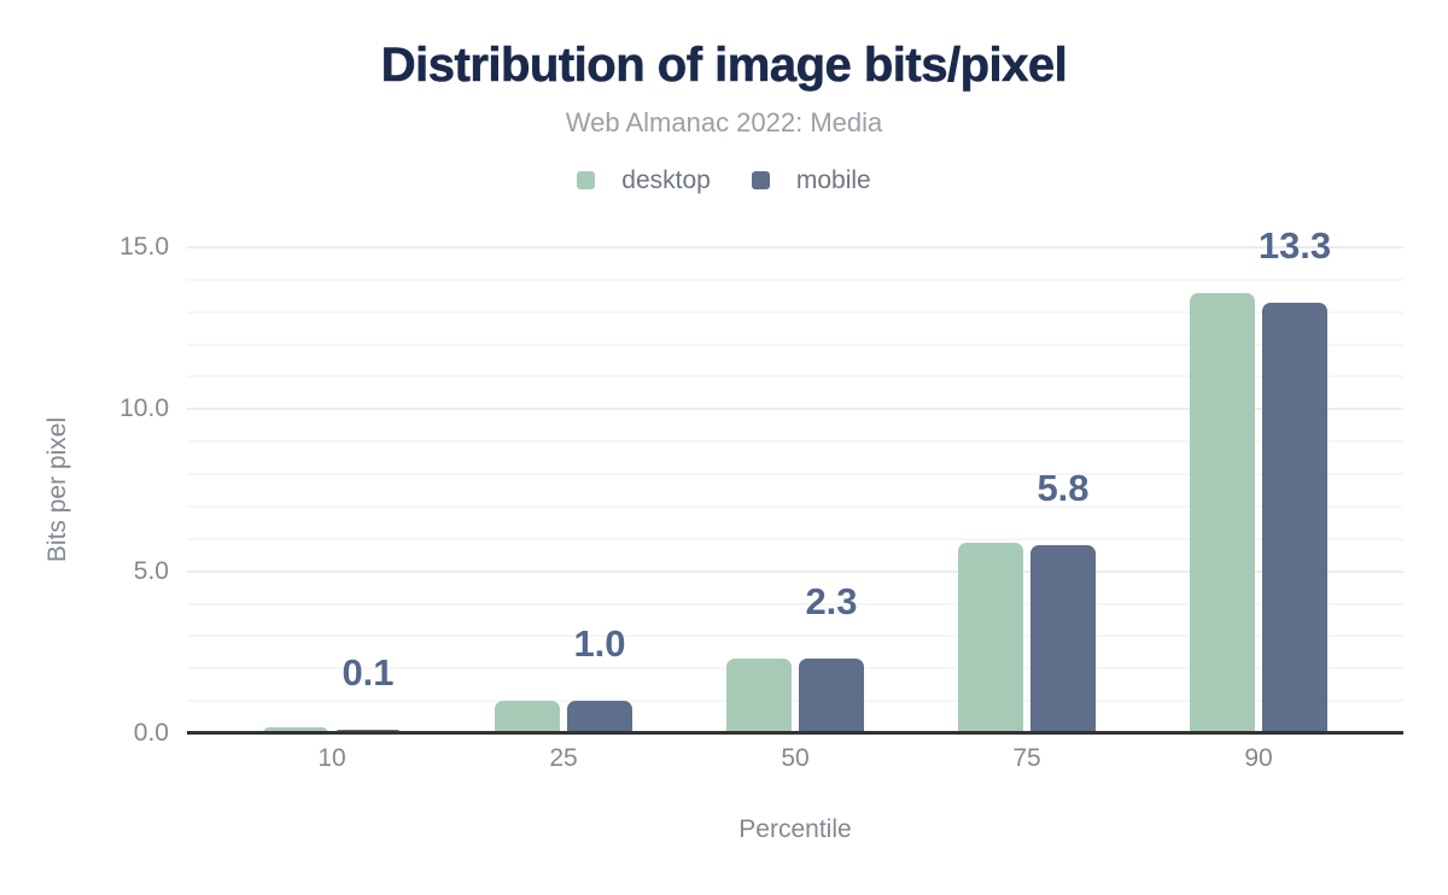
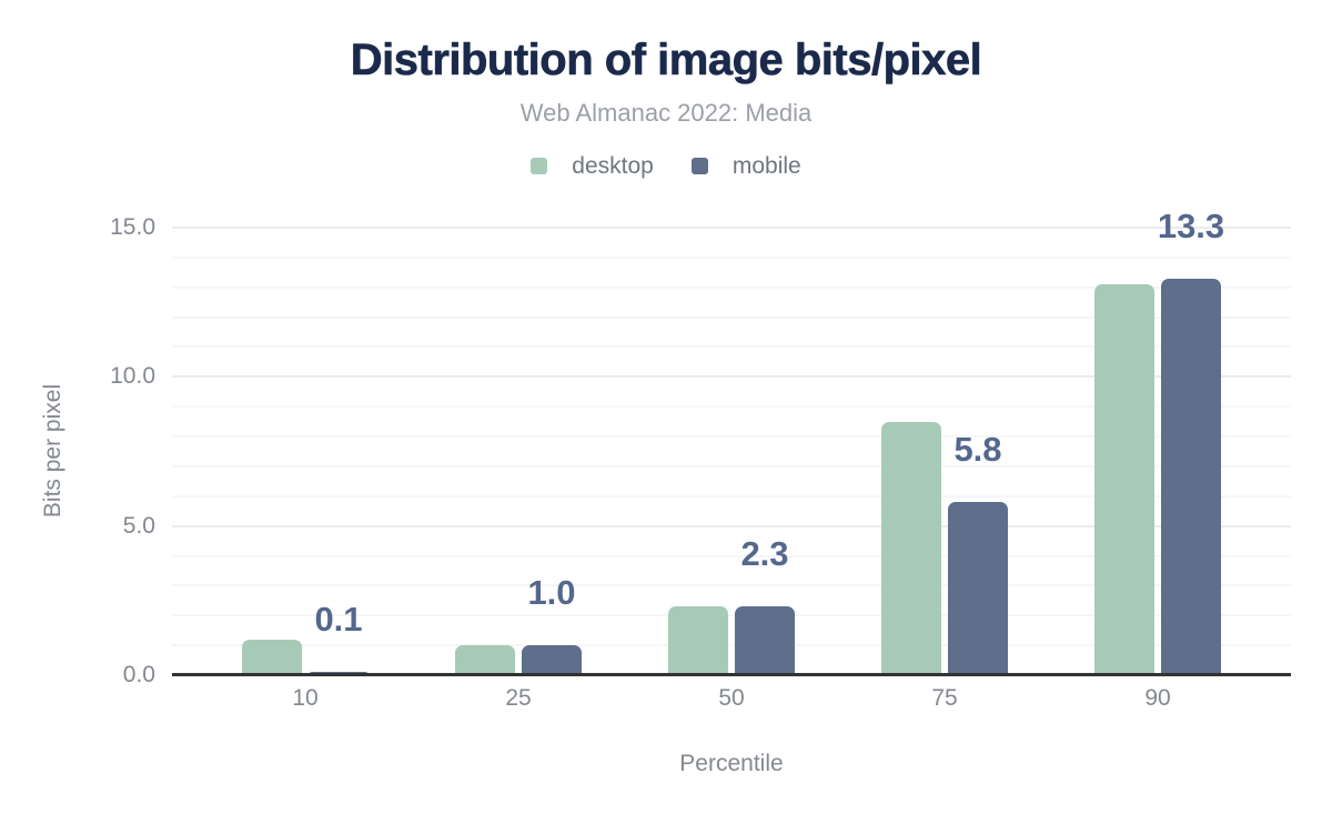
desktop/10: 0.2 -> 1.2
desktop/75: 5.9 -> 8.5
desktop/90: 13.6 -> 13.1
